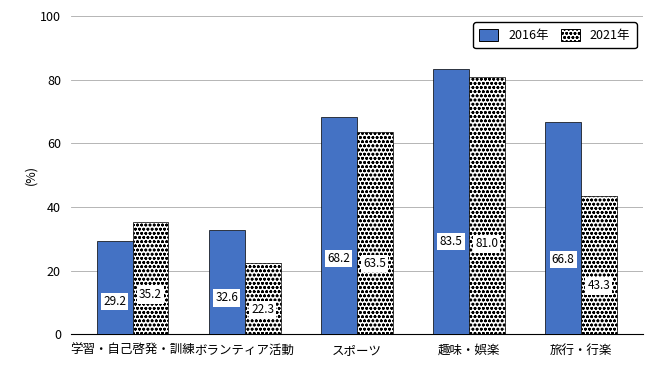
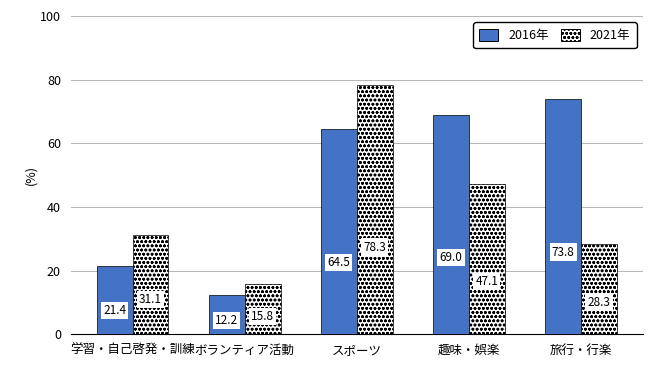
2016年/学習・自己啓発・訓練: 29.2 -> 21.4
2021年/学習・自己啓発・訓練: 35.2 -> 31.1
2016年/ボランティア活動: 32.6 -> 12.2
2021年/ボランティア活動: 22.3 -> 15.8
2016年/スポーツ: 68.2 -> 64.5
2021年/スポーツ: 63.5 -> 78.3
2016年/趣味・娯楽: 83.5 -> 69.0
2021年/趣味・娯楽: 81.0 -> 47.1
2016年/旅行・行楽: 66.8 -> 73.8
2021年/旅行・行楽: 43.3 -> 28.3
